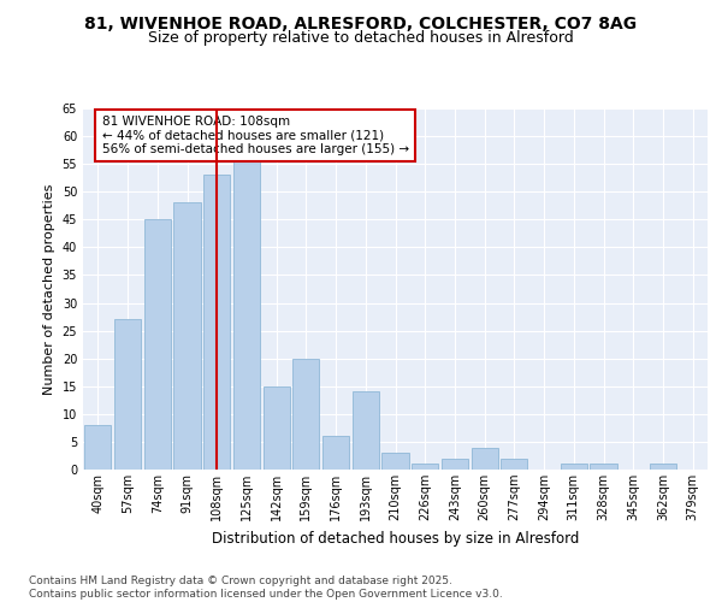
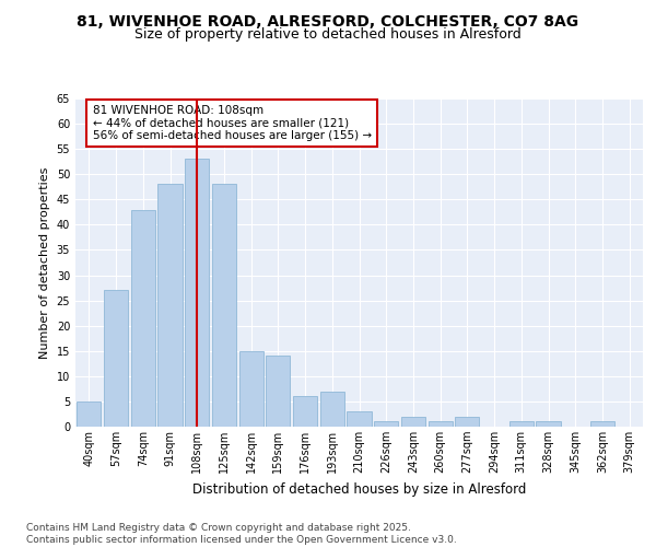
40sqm: 8 -> 5
74sqm: 45 -> 43
125sqm: 56 -> 48
159sqm: 20 -> 14
193sqm: 14 -> 7
260sqm: 4 -> 1
